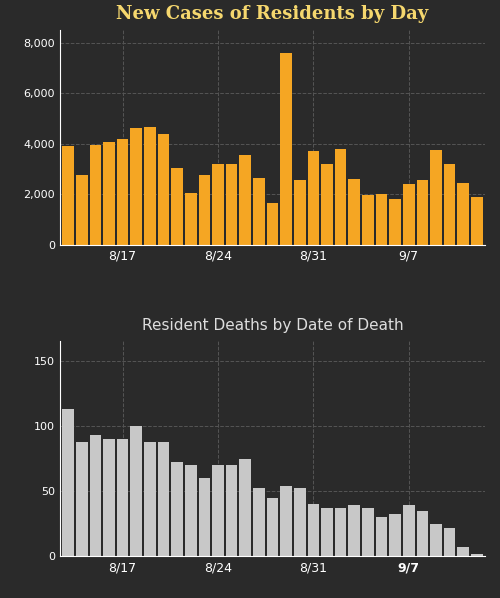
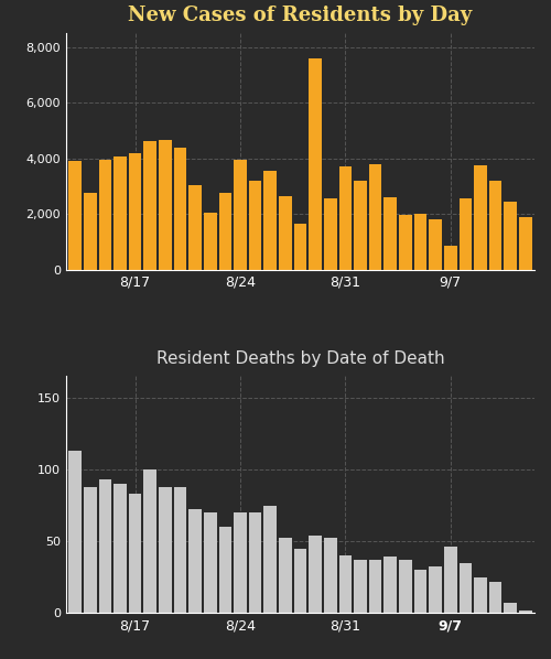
New Cases of Residents by Day/8/24: 3,200 -> 3,950
New Cases of Residents by Day/9/7: 2,400 -> 850
Resident Deaths by Date of Death/8/17: 90 -> 83
Resident Deaths by Date of Death/9/7: 39 -> 46
